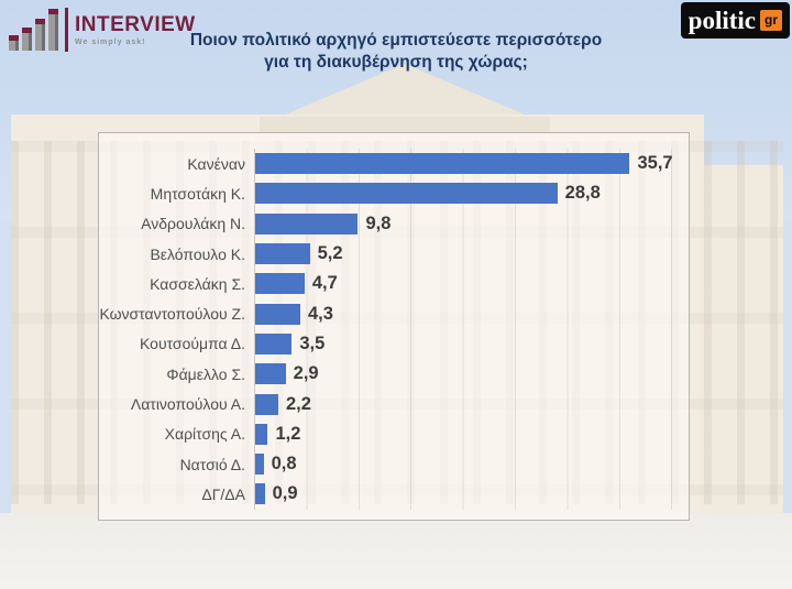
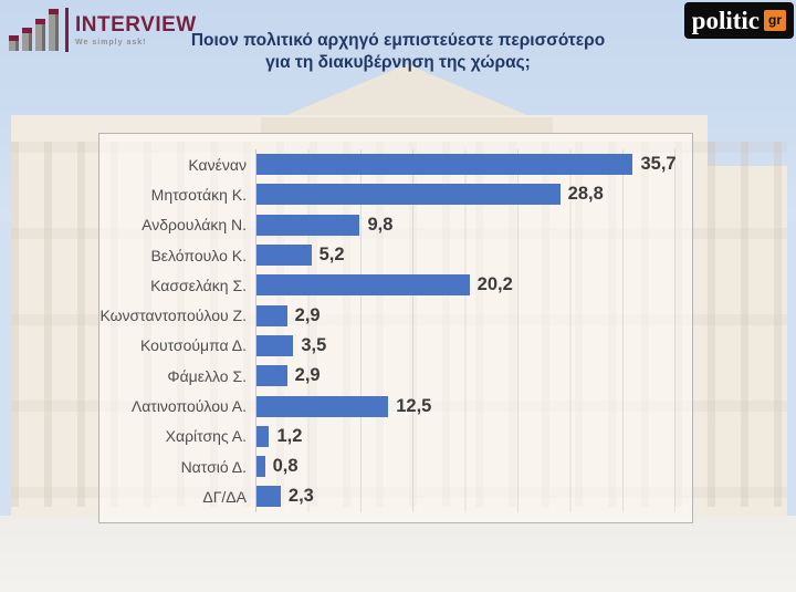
Κασσελάκη Σ.: 4,7 -> 20,2
Κωνσταντοπούλου Ζ.: 4,3 -> 2,9
Λατινοπούλου Α.: 2,2 -> 12,5
ΔΓ/ΔΑ: 0,9 -> 2,3
